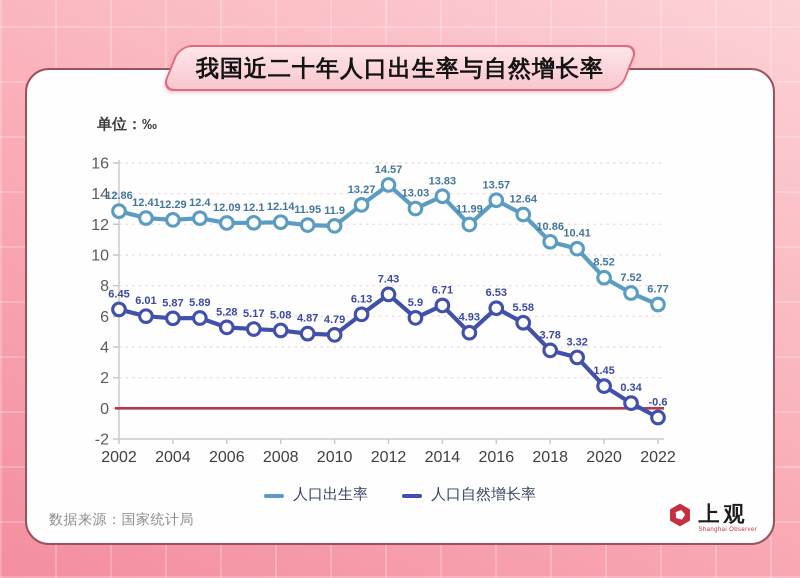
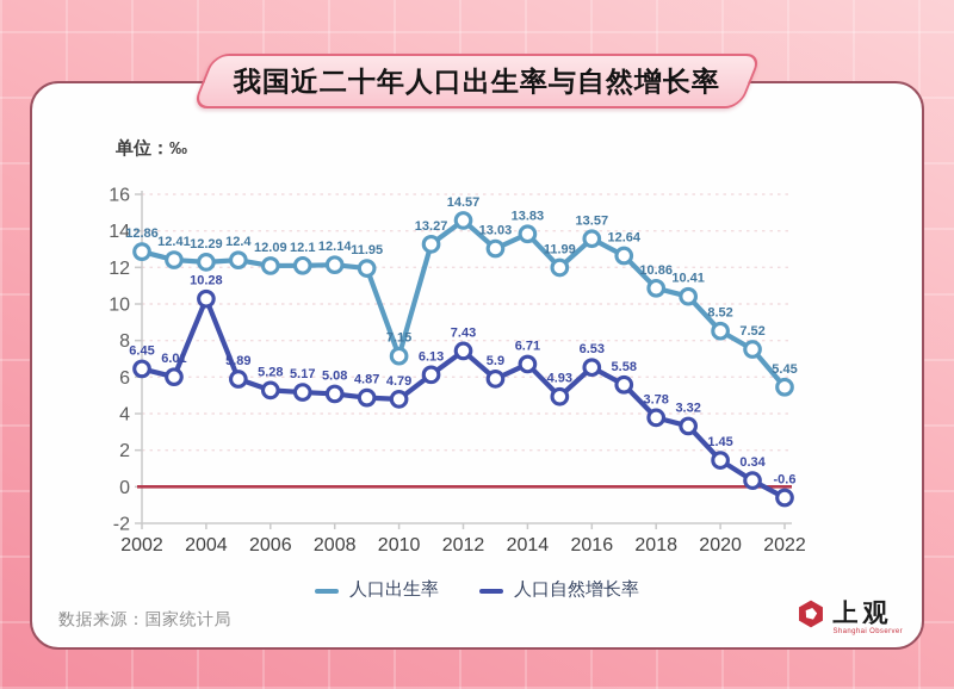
人口自然增长率/2004: 5.87 -> 10.28
人口出生率/2010: 11.9 -> 7.15
人口出生率/2022: 6.77 -> 5.45
